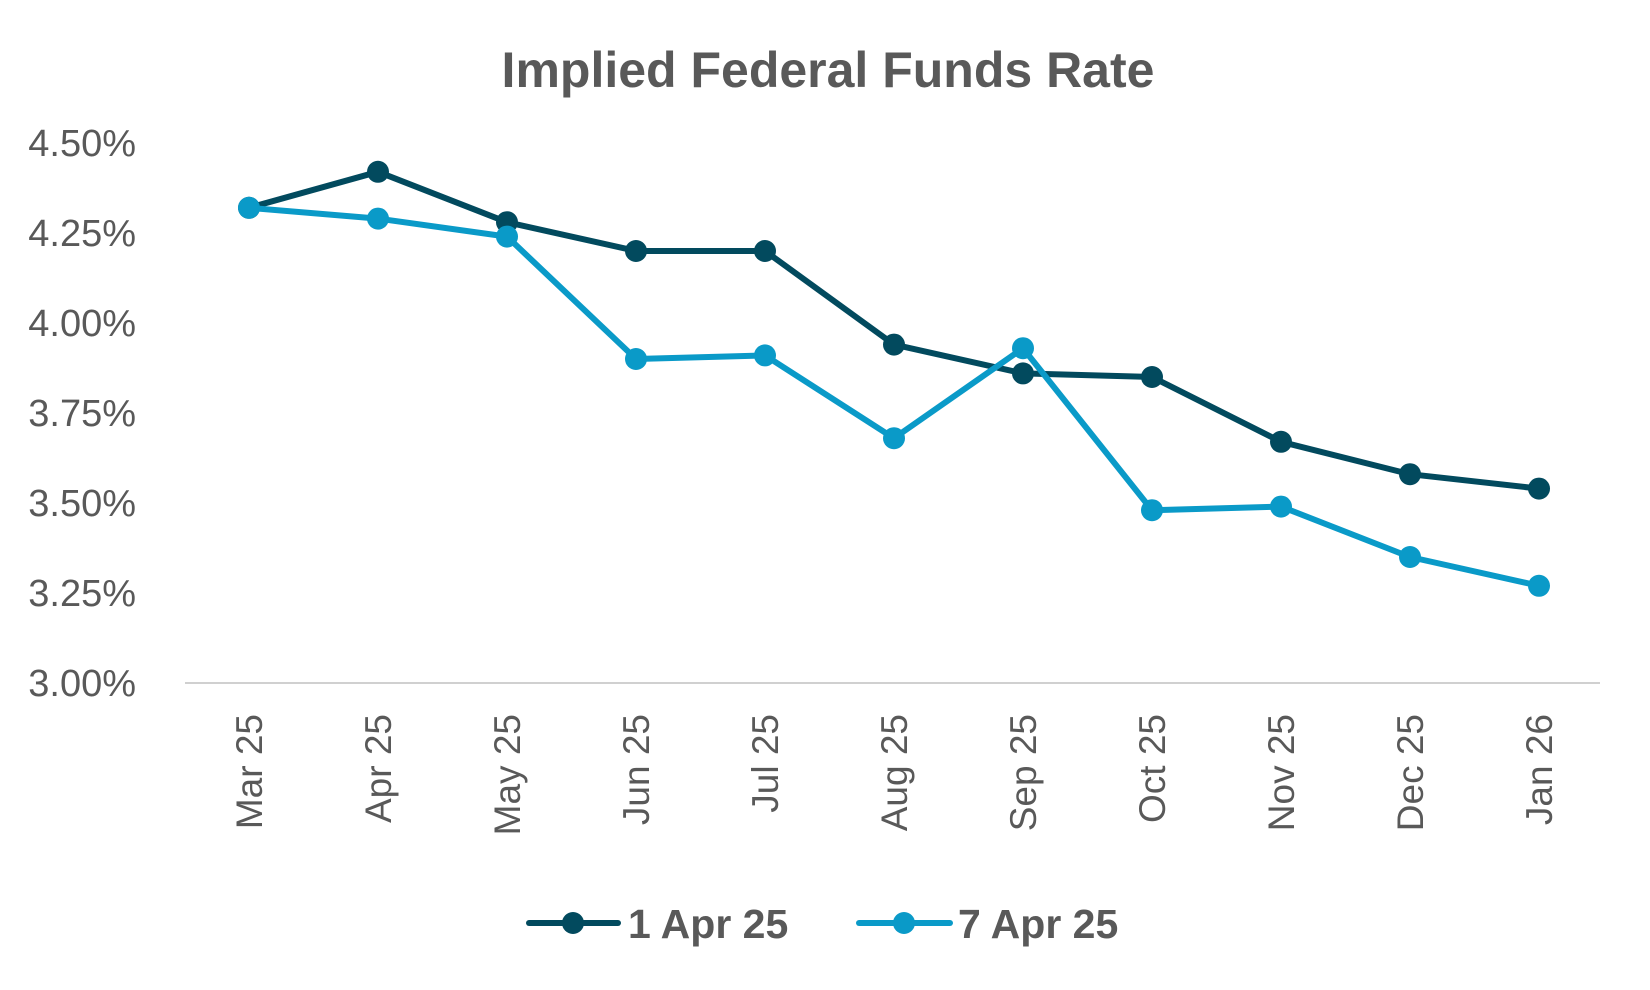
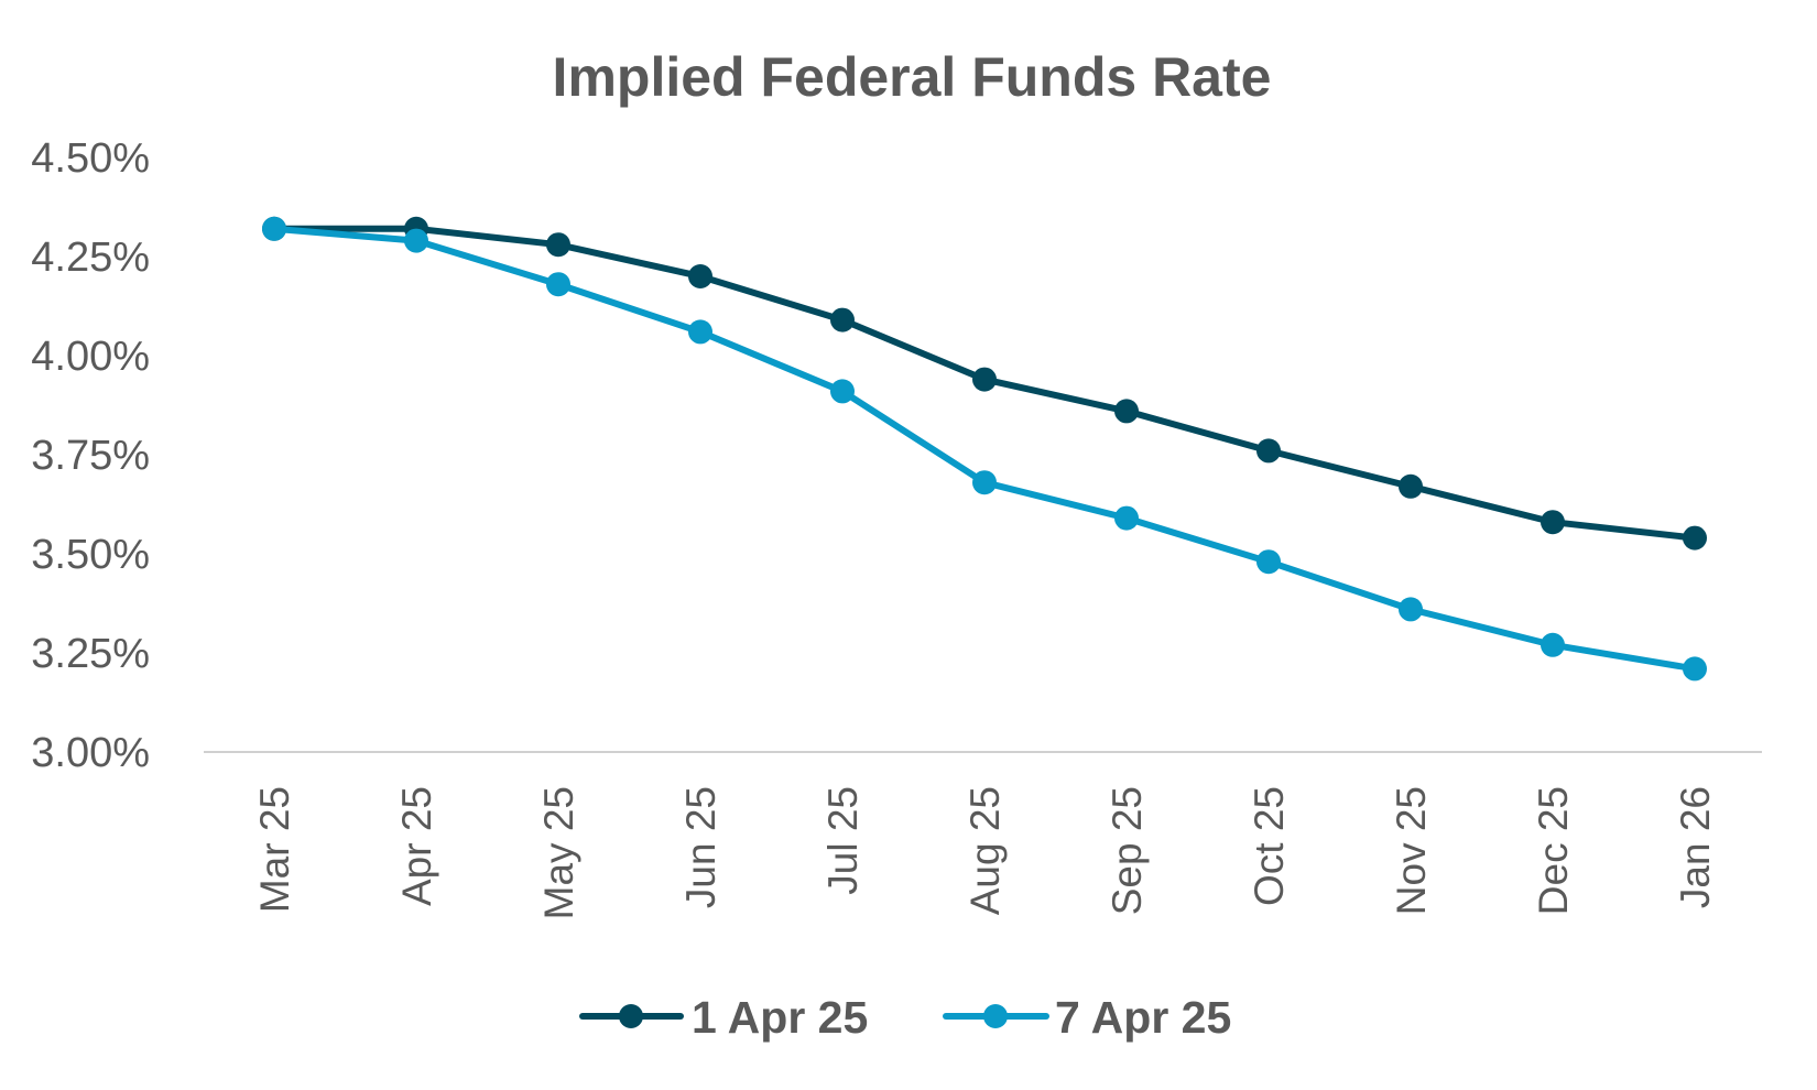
1 Apr 25/Apr 25: 4.42% -> 4.32%
7 Apr 25/May 25: 4.24% -> 4.18%
7 Apr 25/Jun 25: 3.90% -> 4.06%
1 Apr 25/Jul 25: 4.20% -> 4.09%
7 Apr 25/Sep 25: 3.93% -> 3.59%
1 Apr 25/Oct 25: 3.85% -> 3.76%
7 Apr 25/Nov 25: 3.49% -> 3.36%
7 Apr 25/Dec 25: 3.35% -> 3.27%
7 Apr 25/Jan 26: 3.27% -> 3.21%
